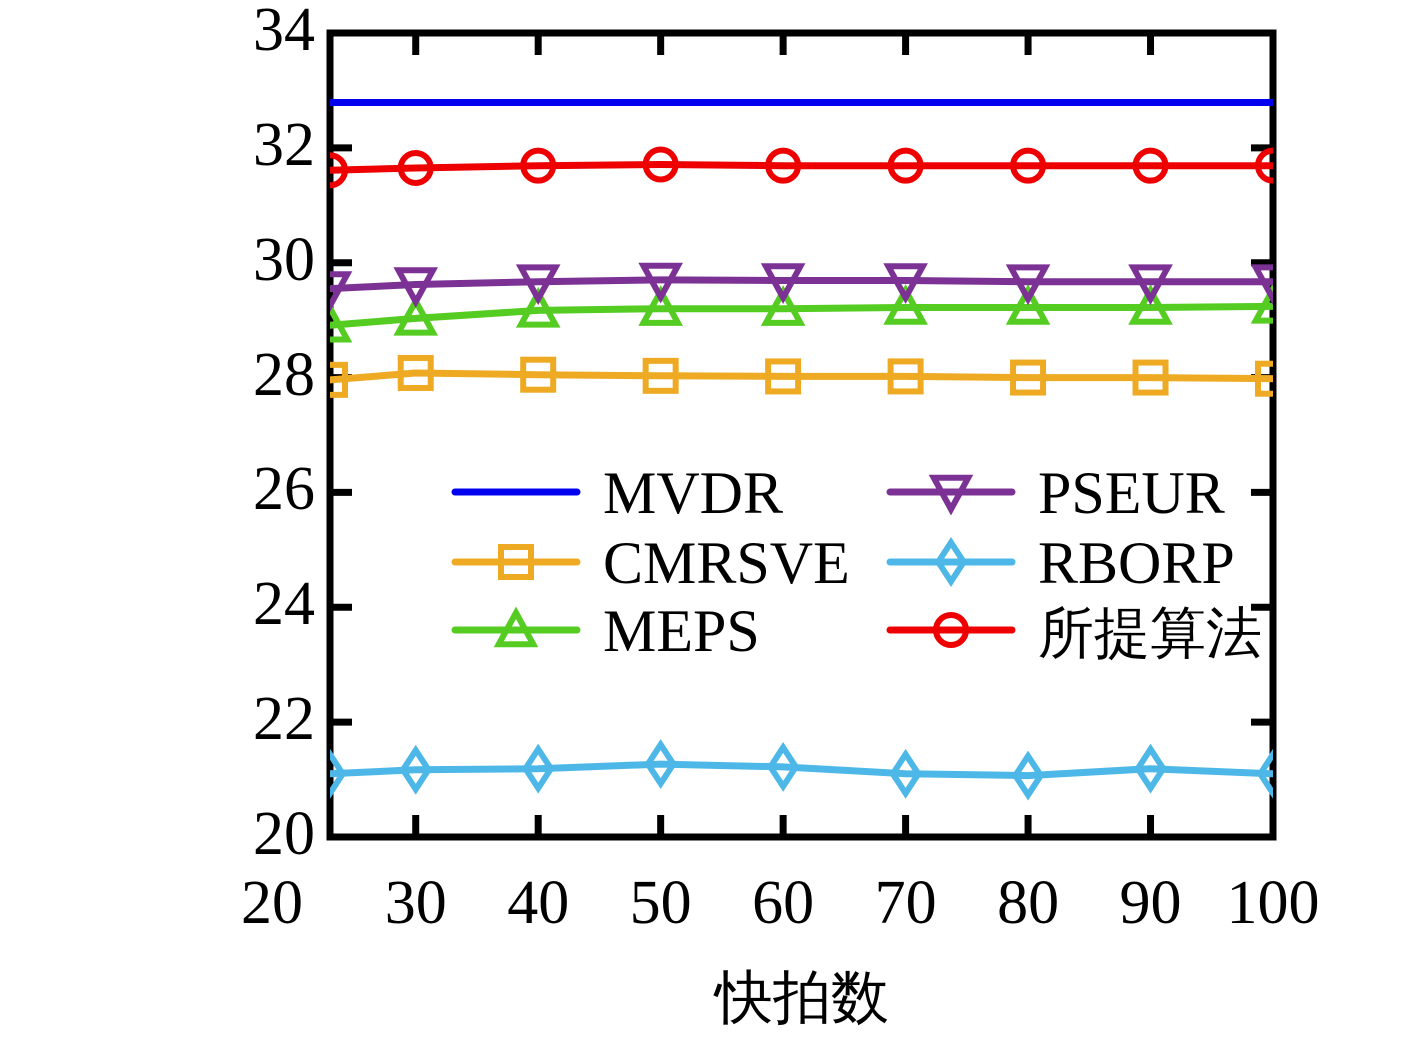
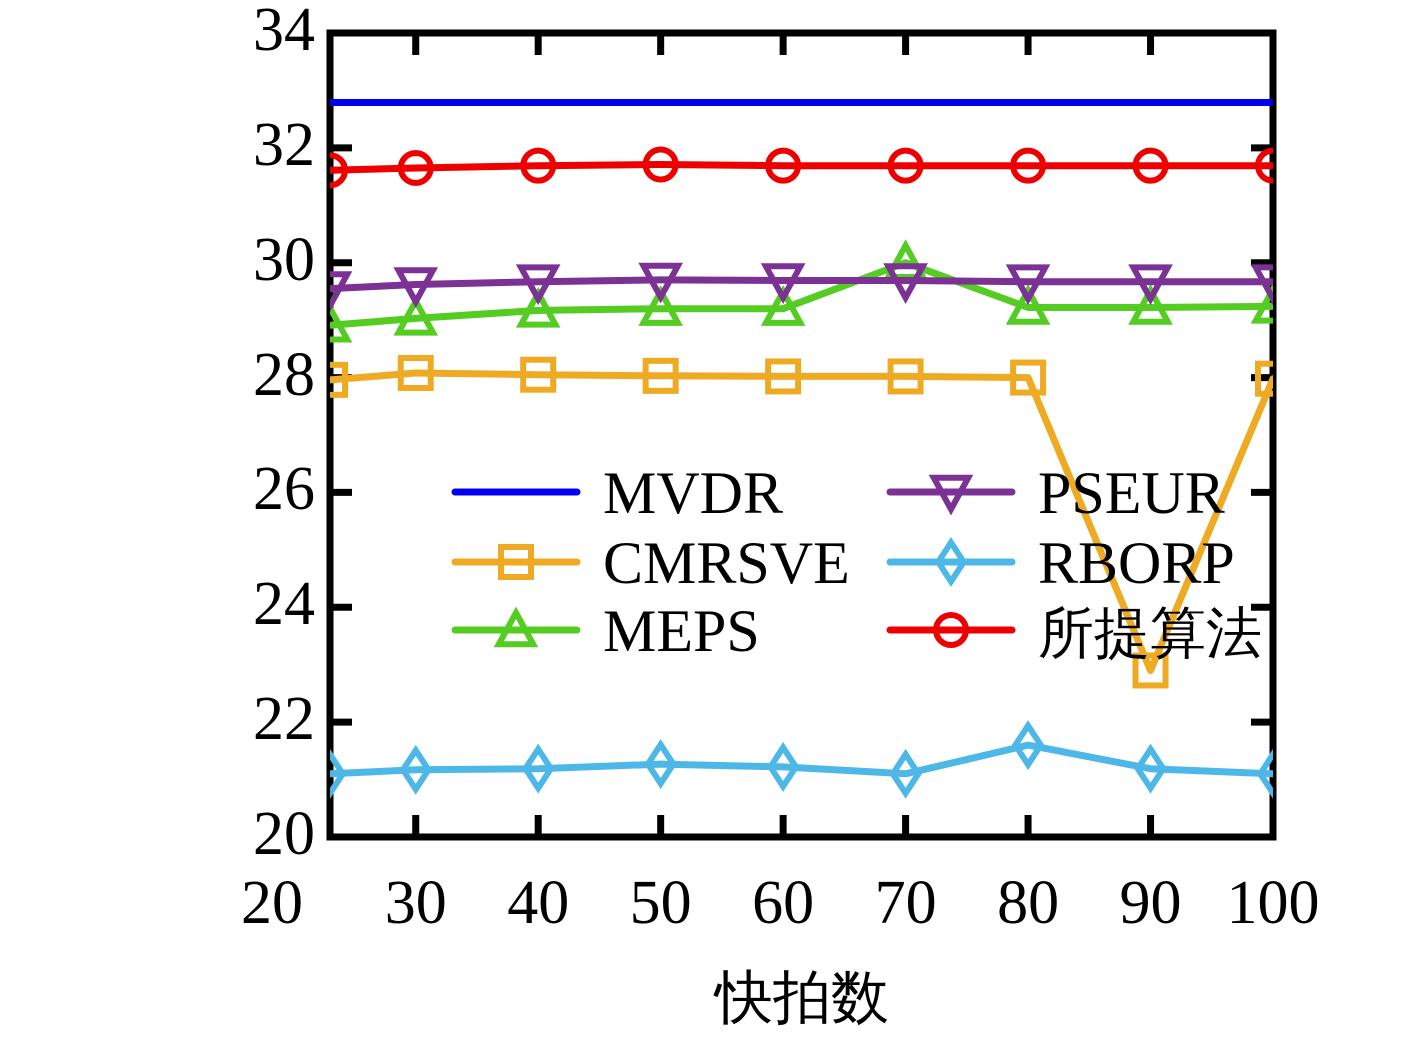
MEPS/70: 29.2 -> 30.0
RBORP/80: 21.1 -> 21.6
CMRSVE/90: 28.0 -> 22.9
